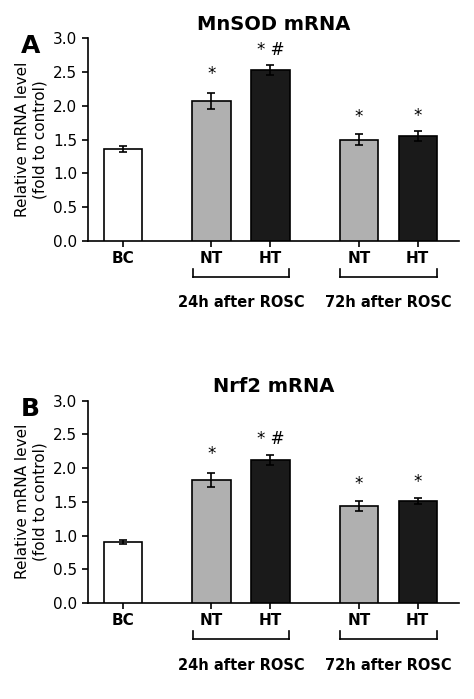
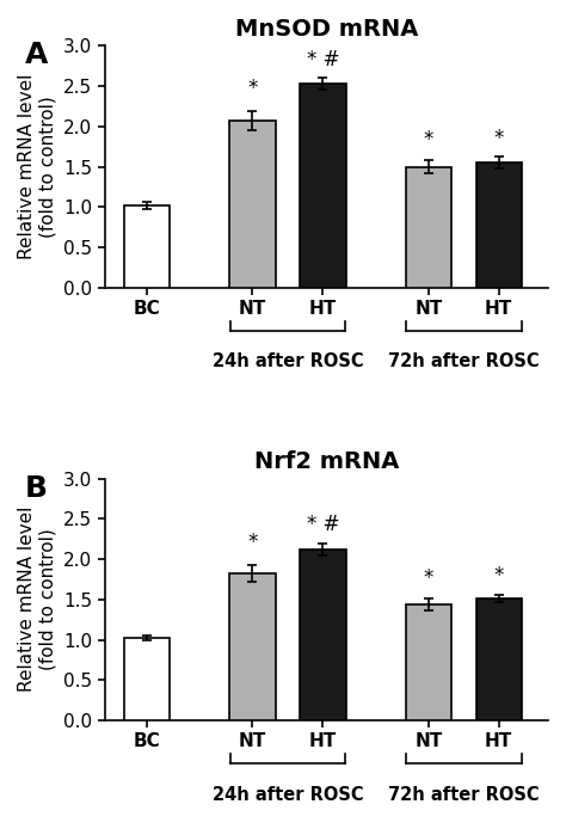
MnSOD mRNA/BC: 1.36 -> 1.02
Nrf2 mRNA/BC: 0.90 -> 1.02
